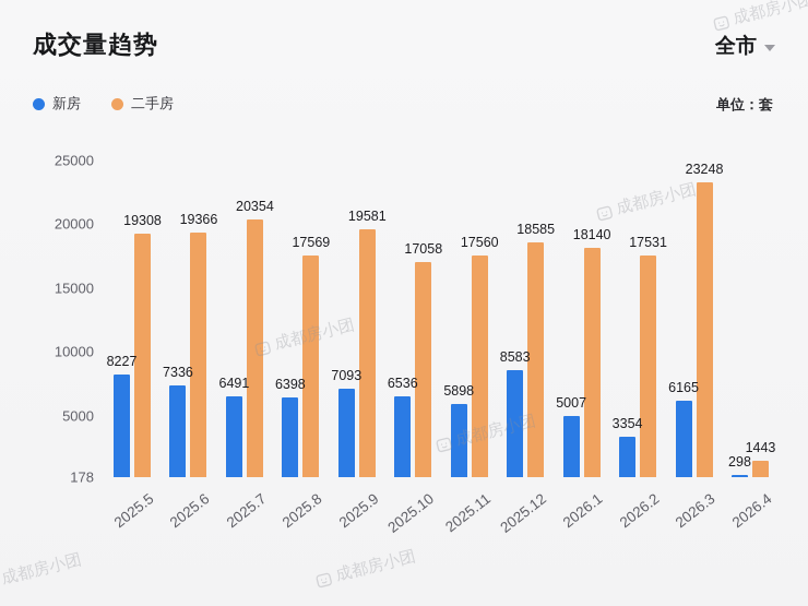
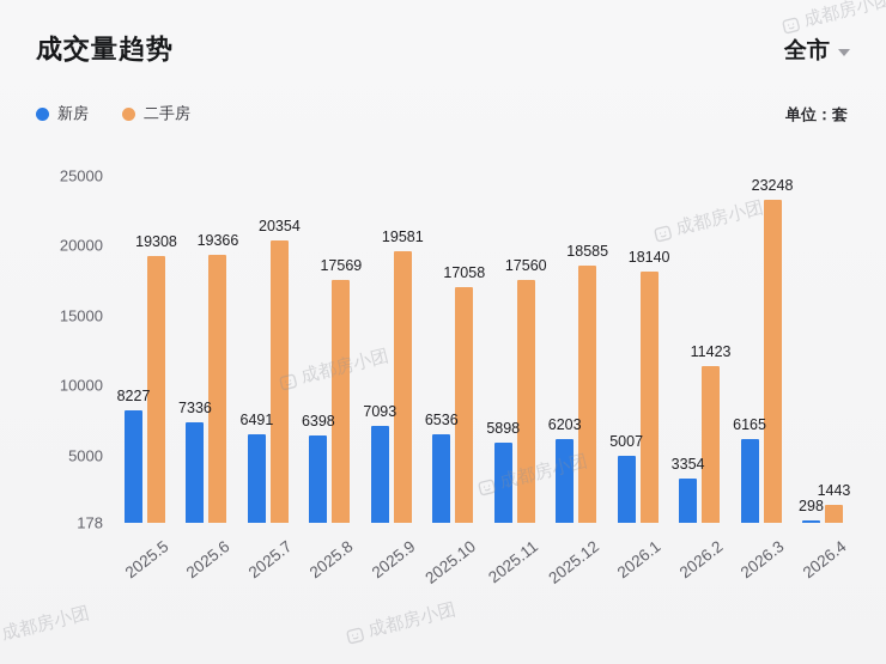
新房/2025.12: 8583 -> 6203
二手房/2026.2: 17531 -> 11423
